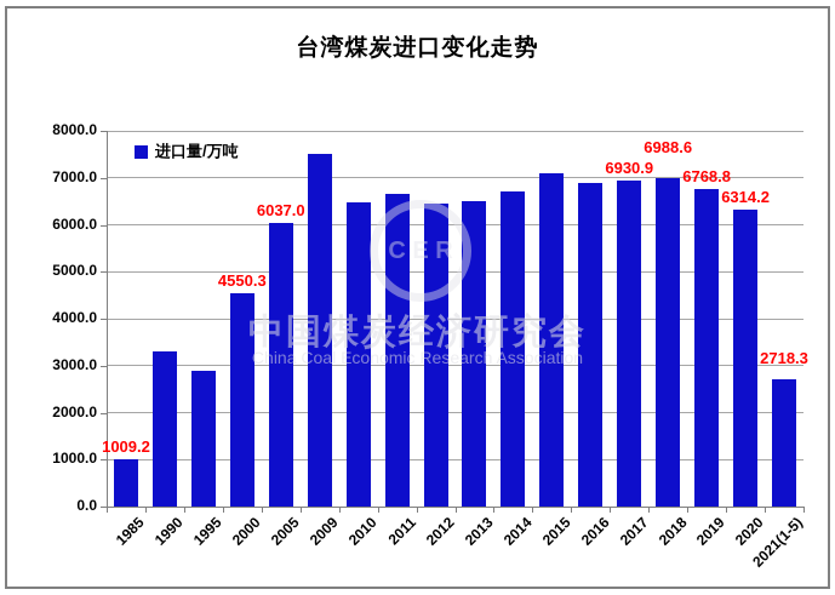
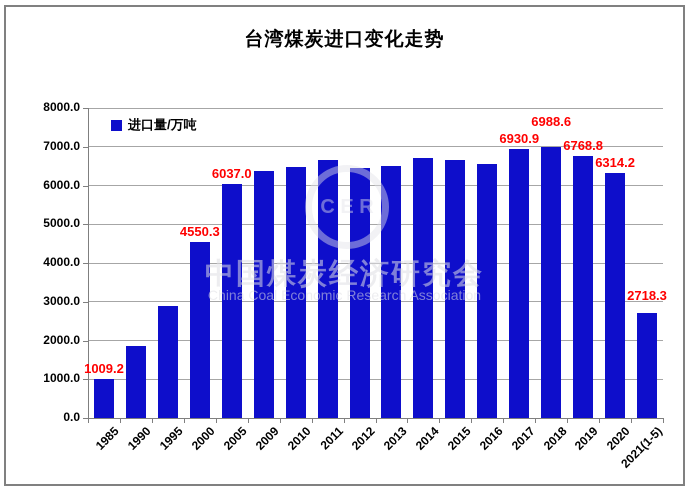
1990: 3300 -> 1900
2009: 7500 -> 6400
2015: 7100 -> 6700
2016: 6900 -> 6600
